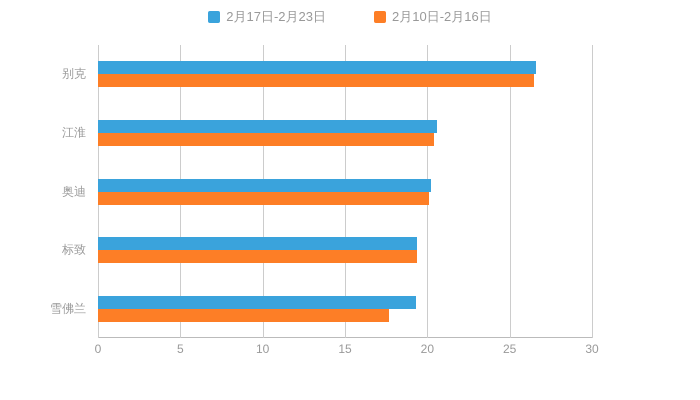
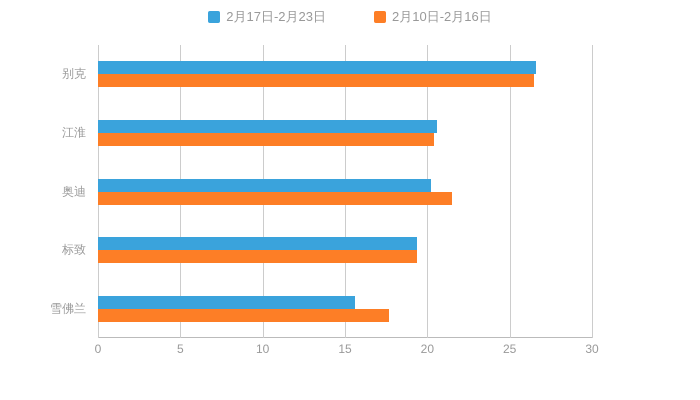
2月10日-2月16日/奥迪: 20.1 -> 21.5
2月17日-2月23日/雪佛兰: 19.3 -> 15.6
